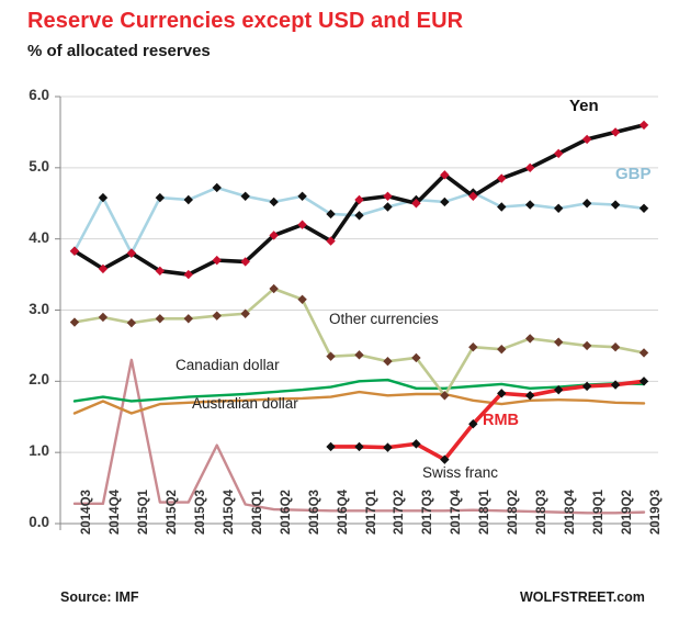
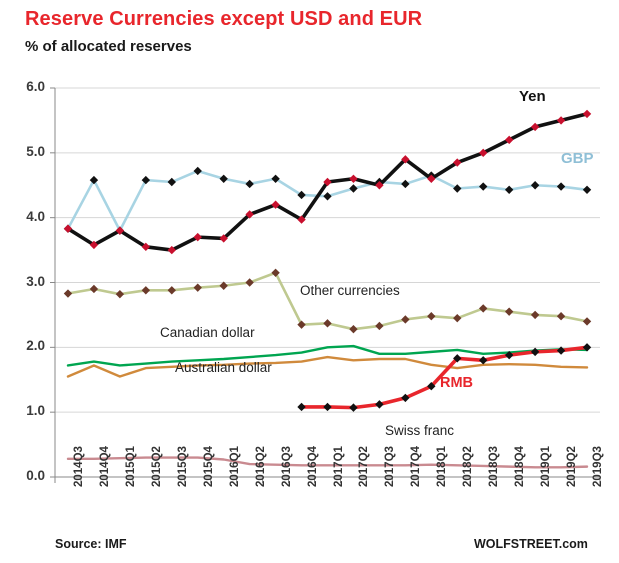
Swiss franc/2015Q1: 2.3 -> 0.3
Swiss franc/2015Q4: 1.1 -> 0.3
Other currencies/2016Q2: 3.3 -> 3.0
Other currencies/2017Q4: 1.8 -> 2.4
RMB/2017Q4: 0.9 -> 1.2
